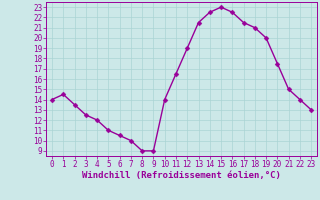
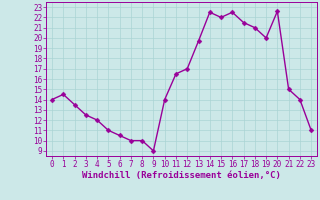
8: 9.0 -> 10.0
12: 19.0 -> 17.0
13: 21.5 -> 19.7
15: 23.0 -> 22.0
20: 17.5 -> 22.6
23: 13.0 -> 11.0
